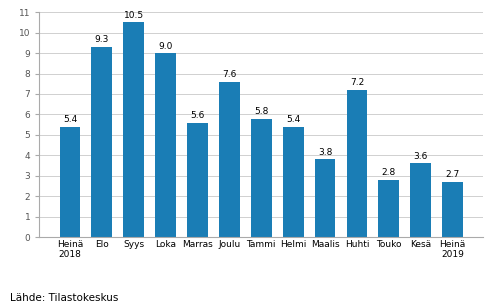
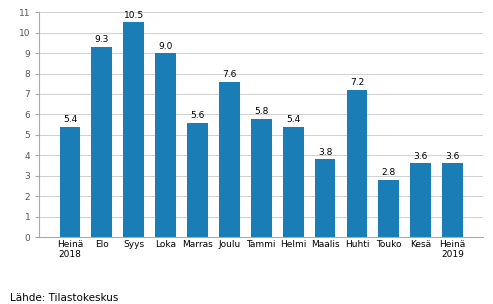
Heinä 2019: 2.7 -> 3.6
